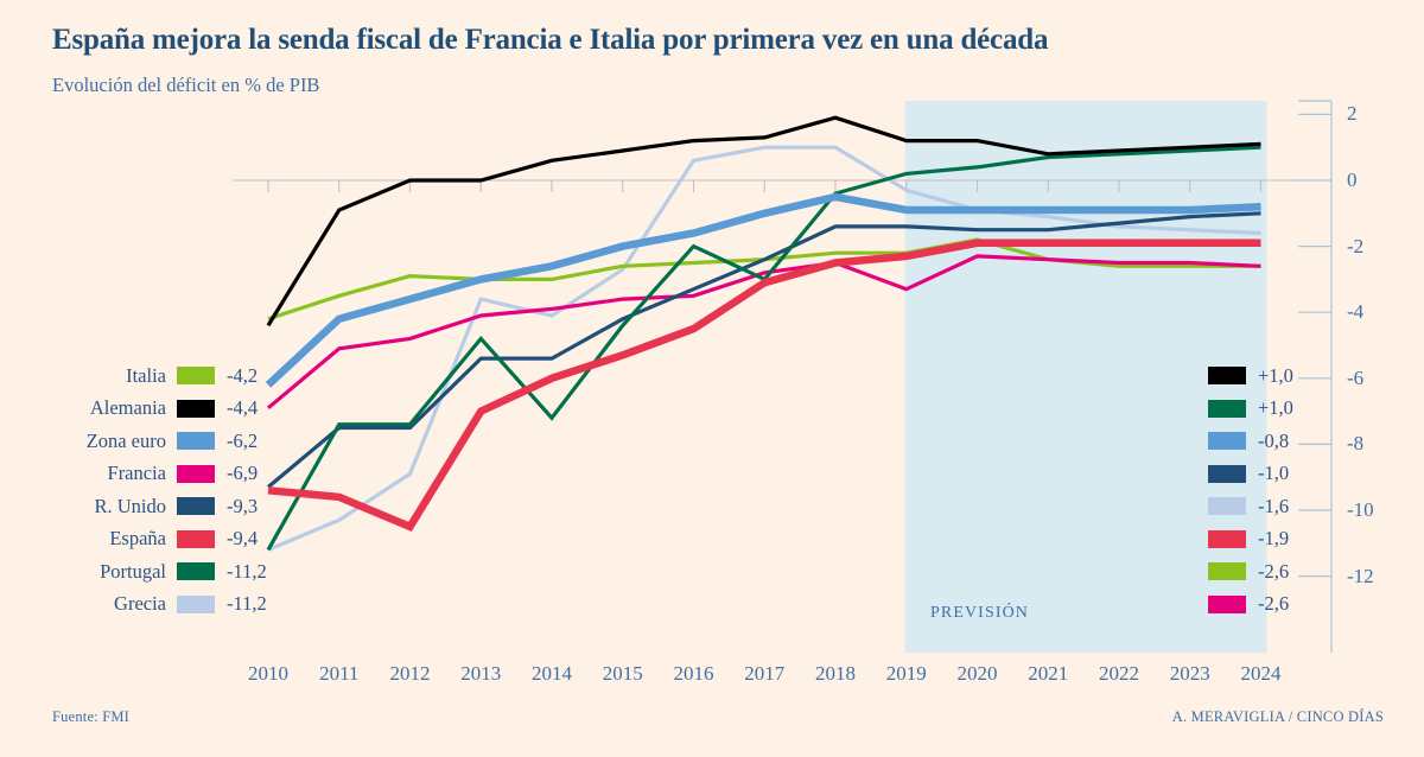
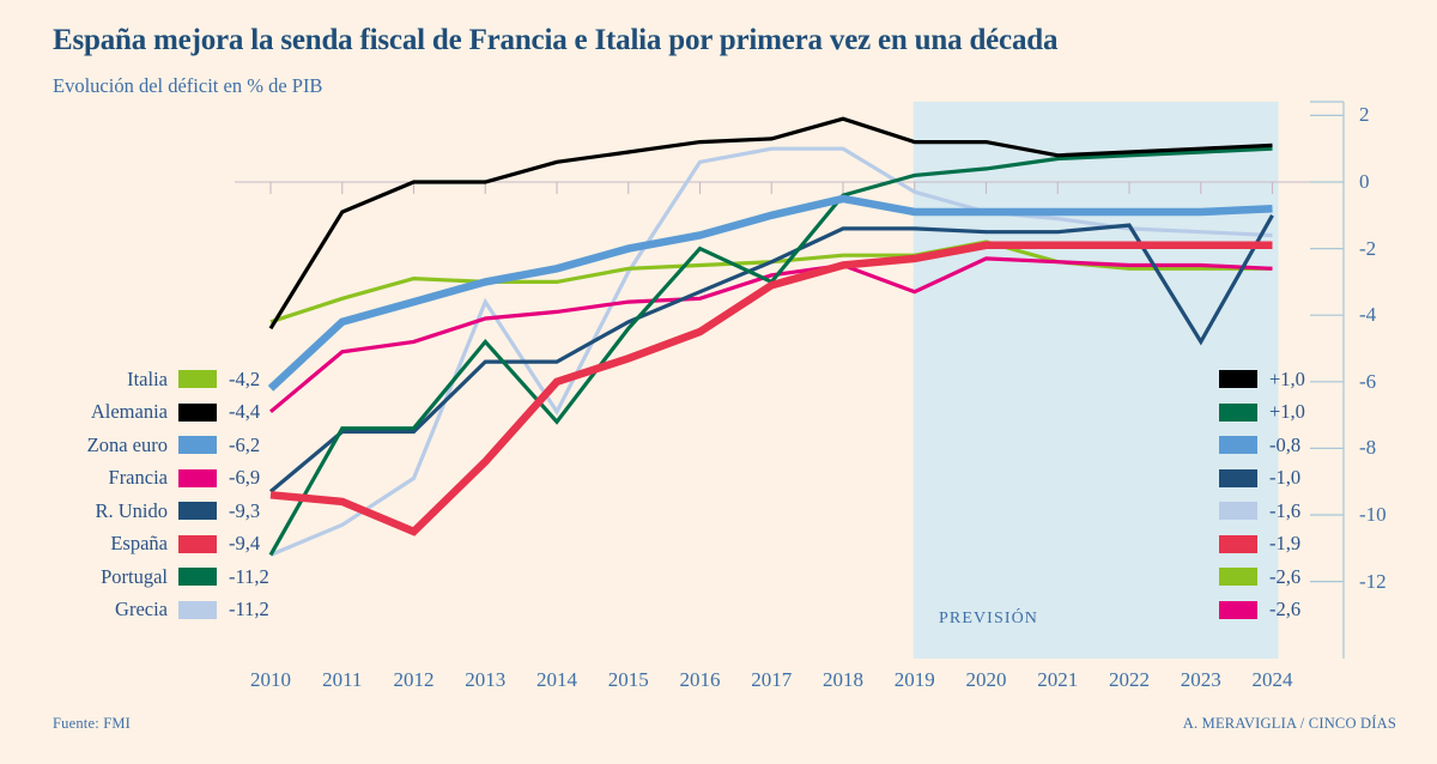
España/2013: -7.0 -> -8.4
Grecia/2014: -4.1 -> -6.9
R. Unido/2023: -1.1 -> -4.8
